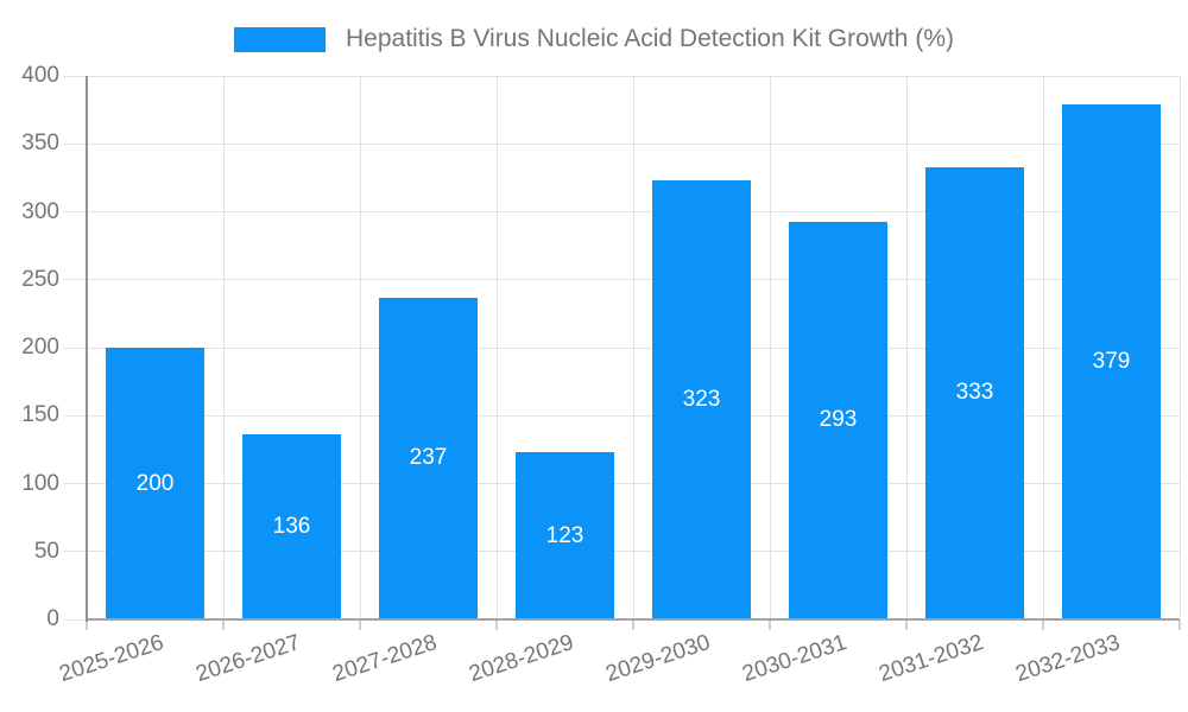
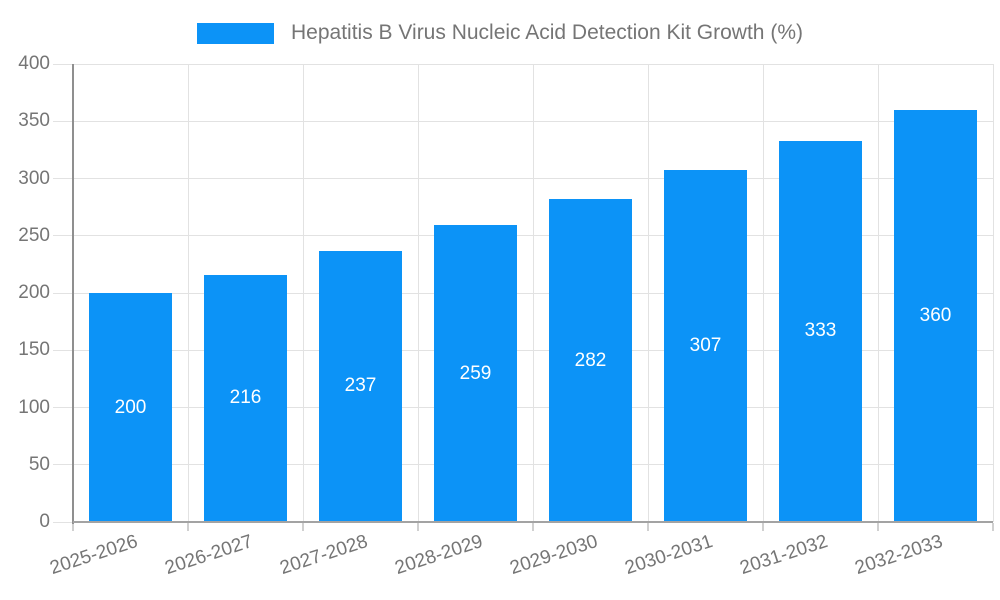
2026-2027: 136 -> 216
2028-2029: 123 -> 259
2029-2030: 323 -> 282
2030-2031: 293 -> 307
2032-2033: 379 -> 360
